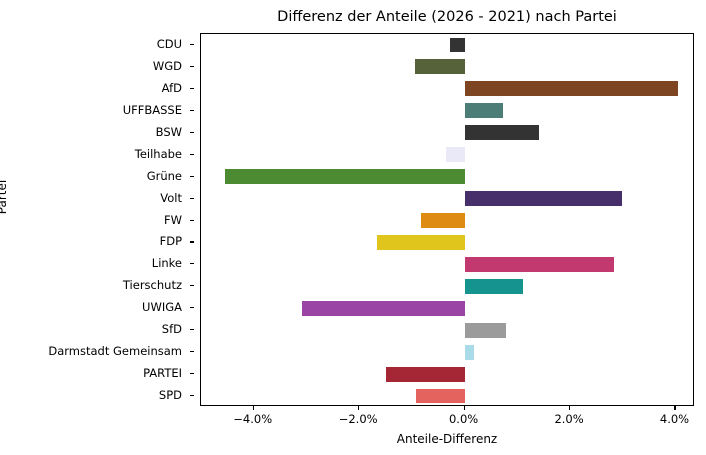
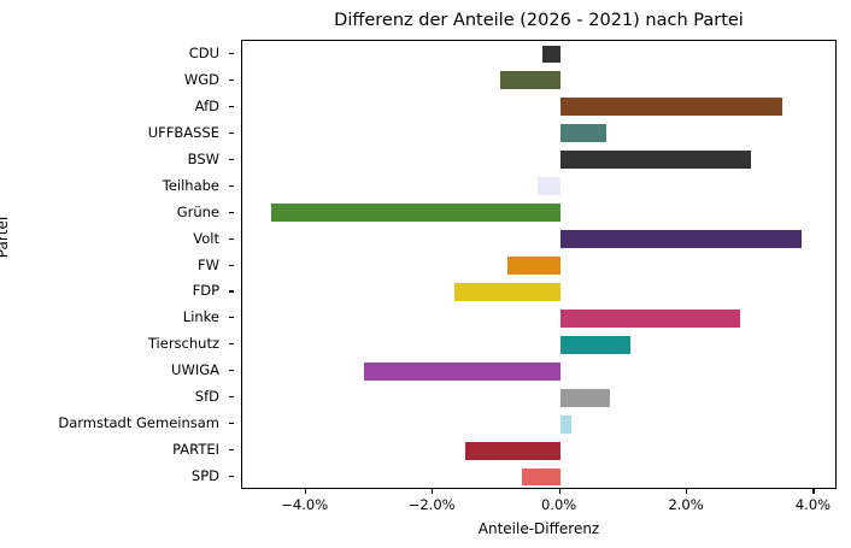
AfD: 4.0% -> 3.5%
BSW: 1.4% -> 3.0%
Volt: 3.0% -> 3.8%
SPD: -0.9% -> -0.6%
